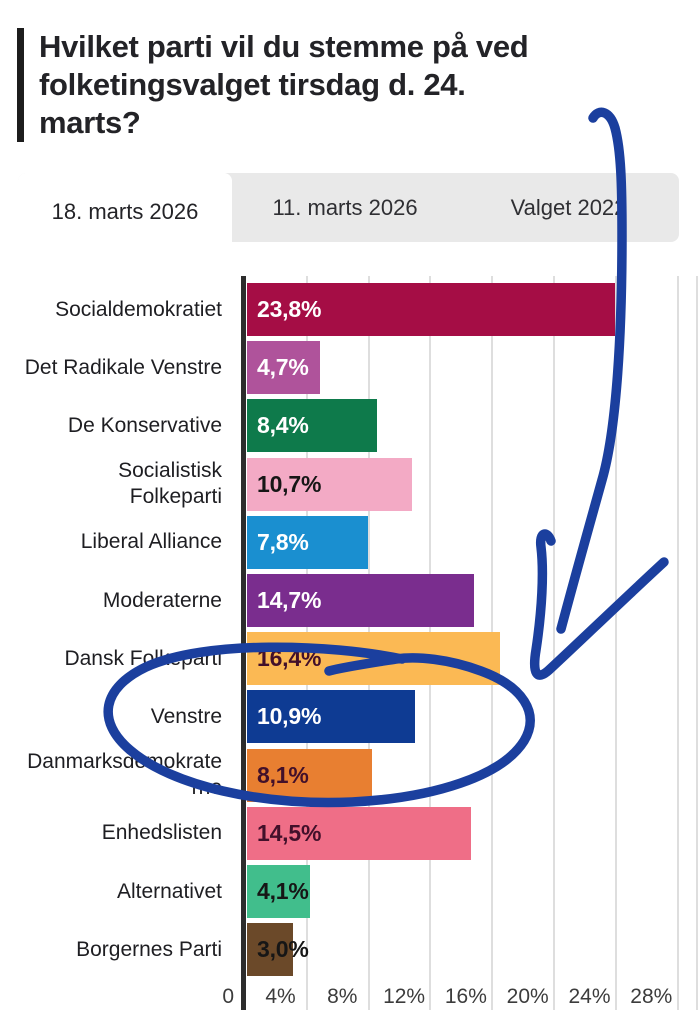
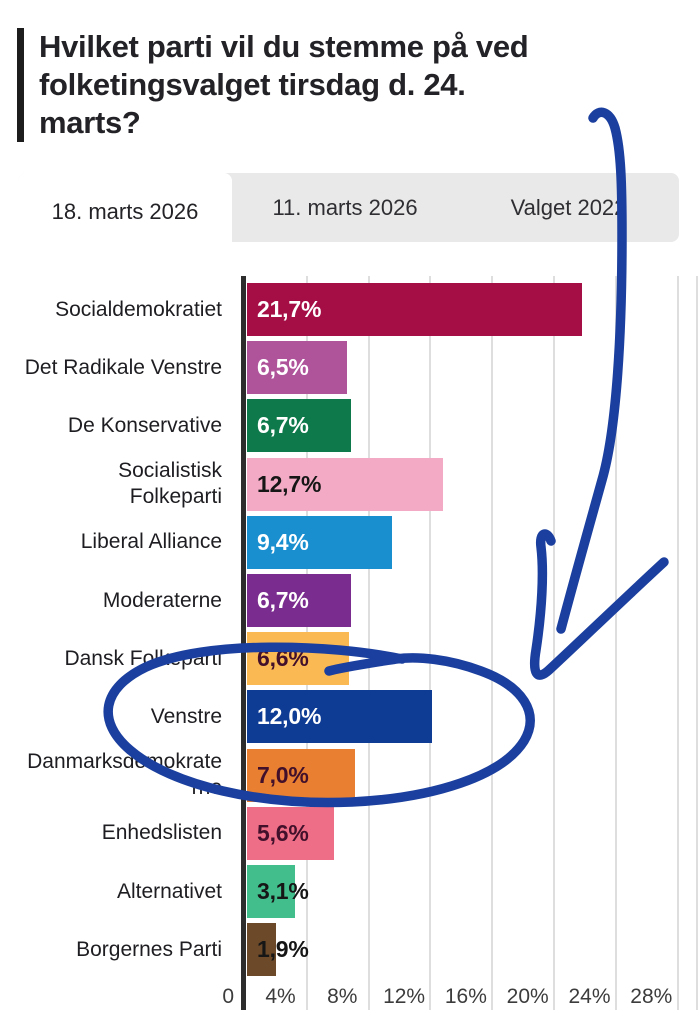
Socialdemokratiet: 23,8% -> 21,7%
Det Radikale Venstre: 4,7% -> 6,5%
De Konservative: 8,4% -> 6,7%
Socialistisk Folkeparti: 10,7% -> 12,7%
Liberal Alliance: 7,8% -> 9,4%
Moderaterne: 14,7% -> 6,7%
Dansk Folkeparti: 16,4% -> 6,6%
Venstre: 10,9% -> 12,0%
Danmarksdemokraterne: 8,1% -> 7,0%
Enhedslisten: 14,5% -> 5,6%
Alternativet: 4,1% -> 3,1%
Borgernes Parti: 3,0% -> 1,9%
